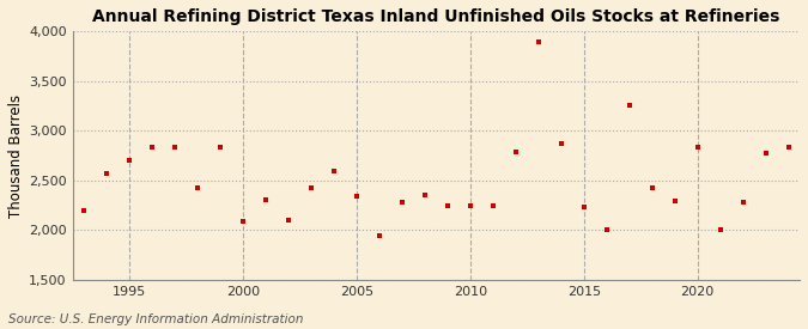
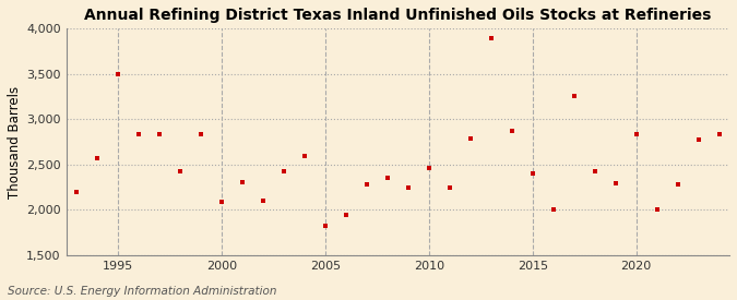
1995: 2,700 -> 3,500
2005: 2,340 -> 1,820
2010: 2,240 -> 2,460
2015: 2,230 -> 2,400
